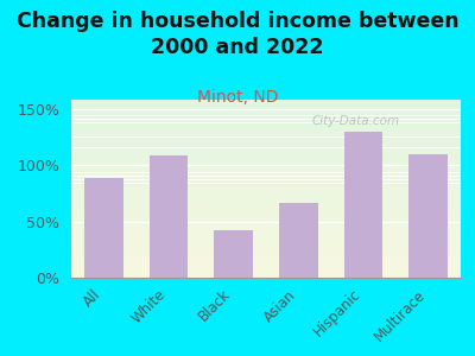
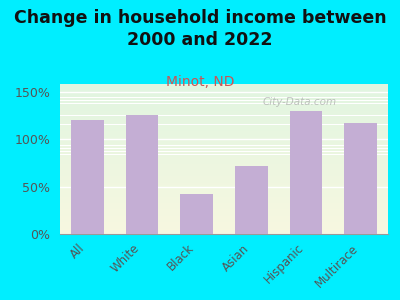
All: 88% -> 120%
White: 108% -> 125%
Asian: 66% -> 72%
Multirace: 110% -> 117%
